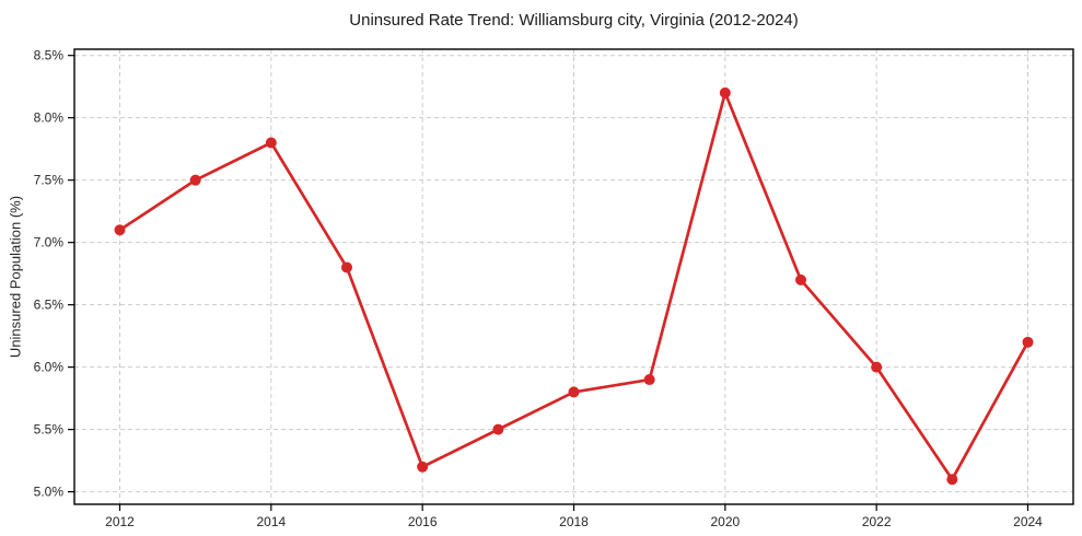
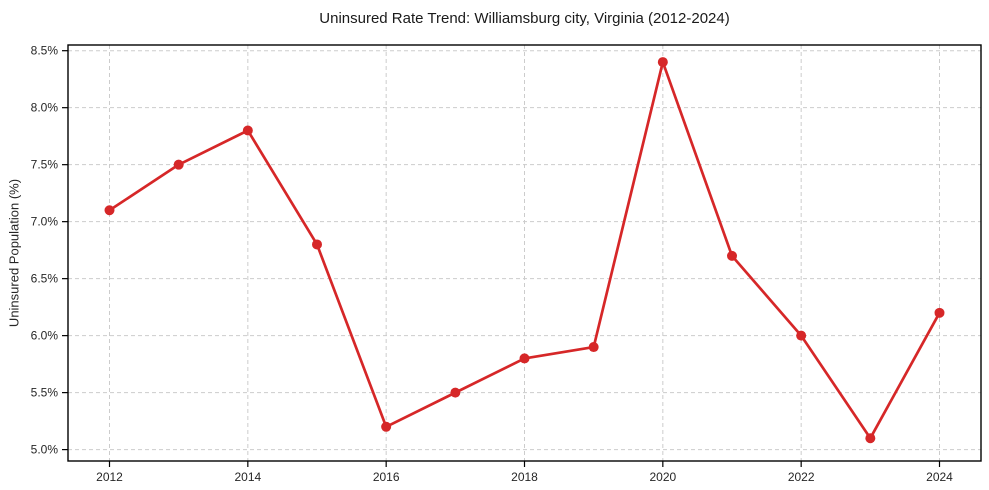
2020: 8.2% -> 8.4%
